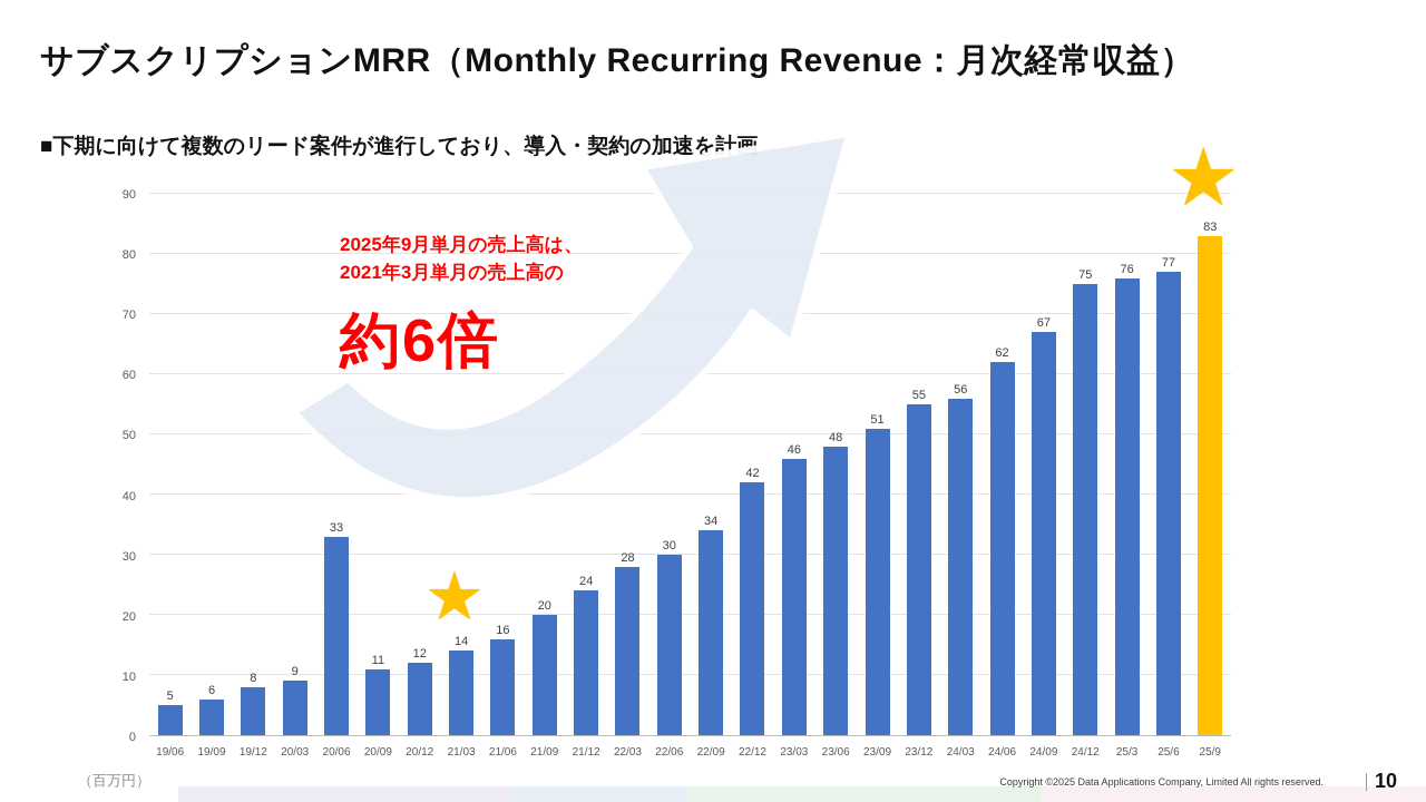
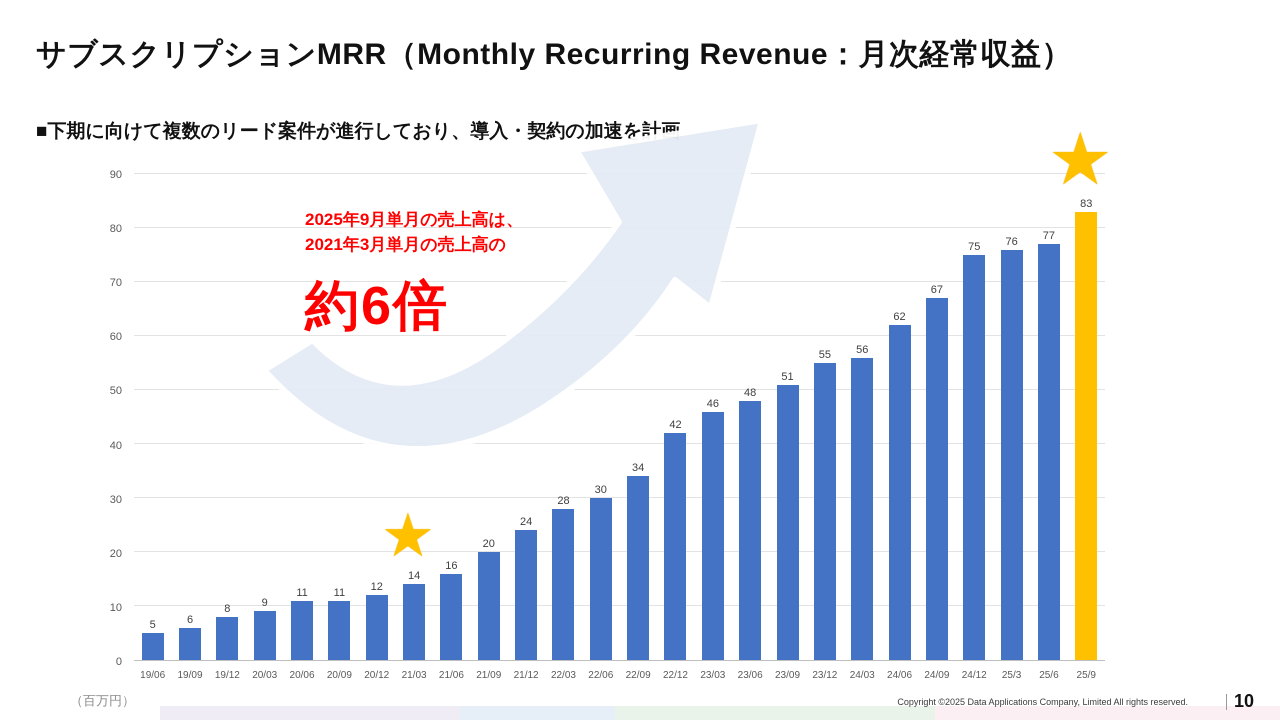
20/06: 33 -> 11
